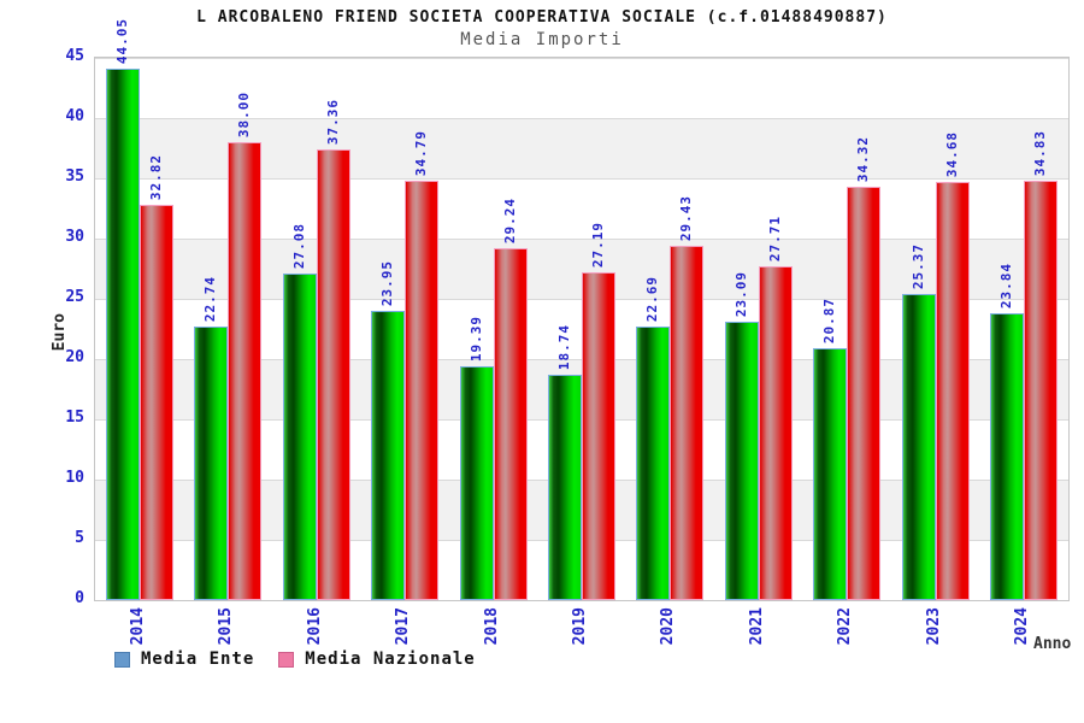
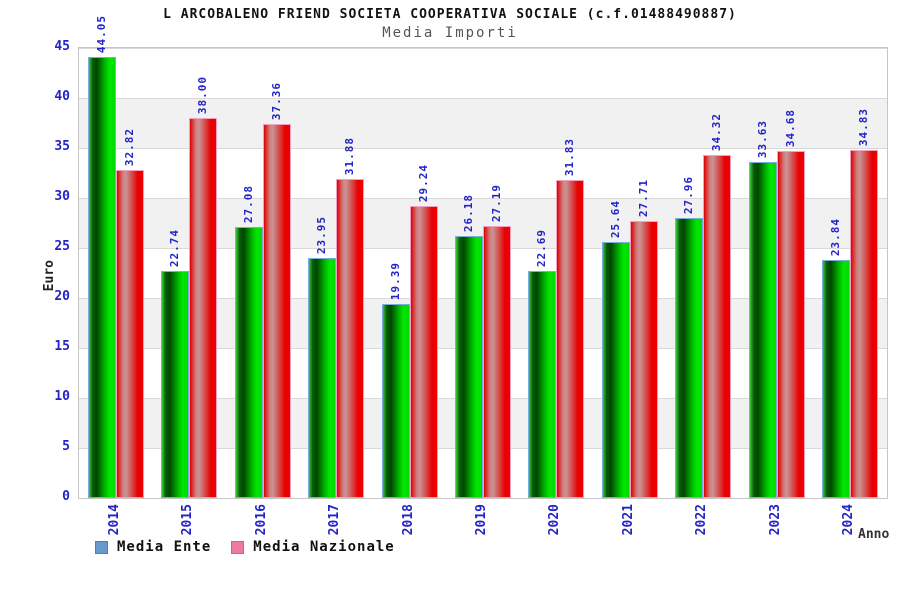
Media Nazionale/2017: 34.79 -> 31.88
Media Ente/2019: 18.74 -> 26.18
Media Nazionale/2020: 29.43 -> 31.83
Media Ente/2021: 23.09 -> 25.64
Media Ente/2022: 20.87 -> 27.96
Media Ente/2023: 25.37 -> 33.63
